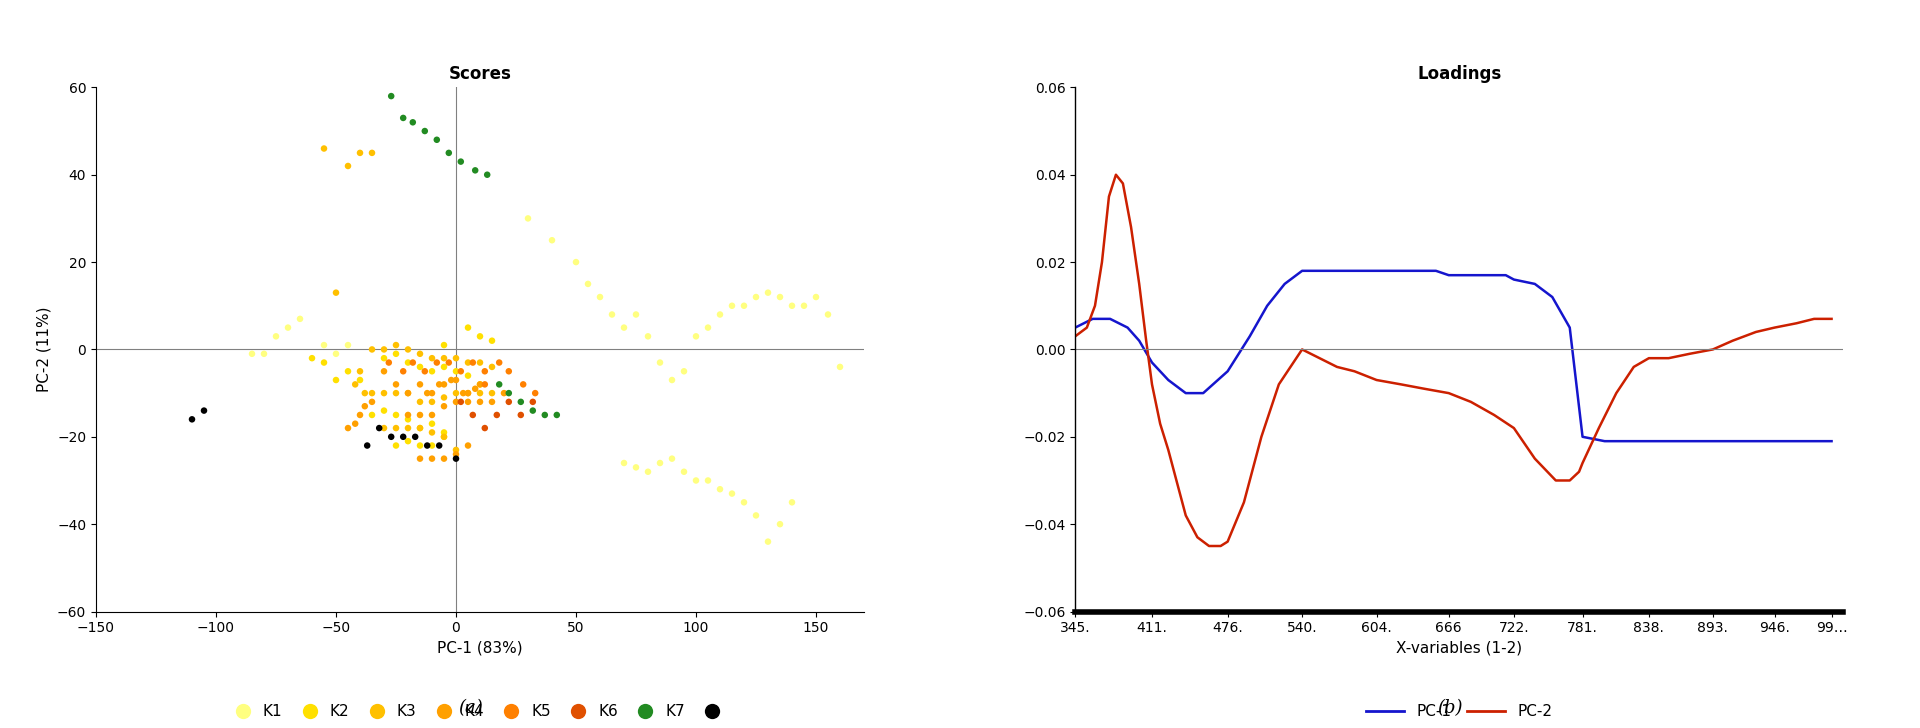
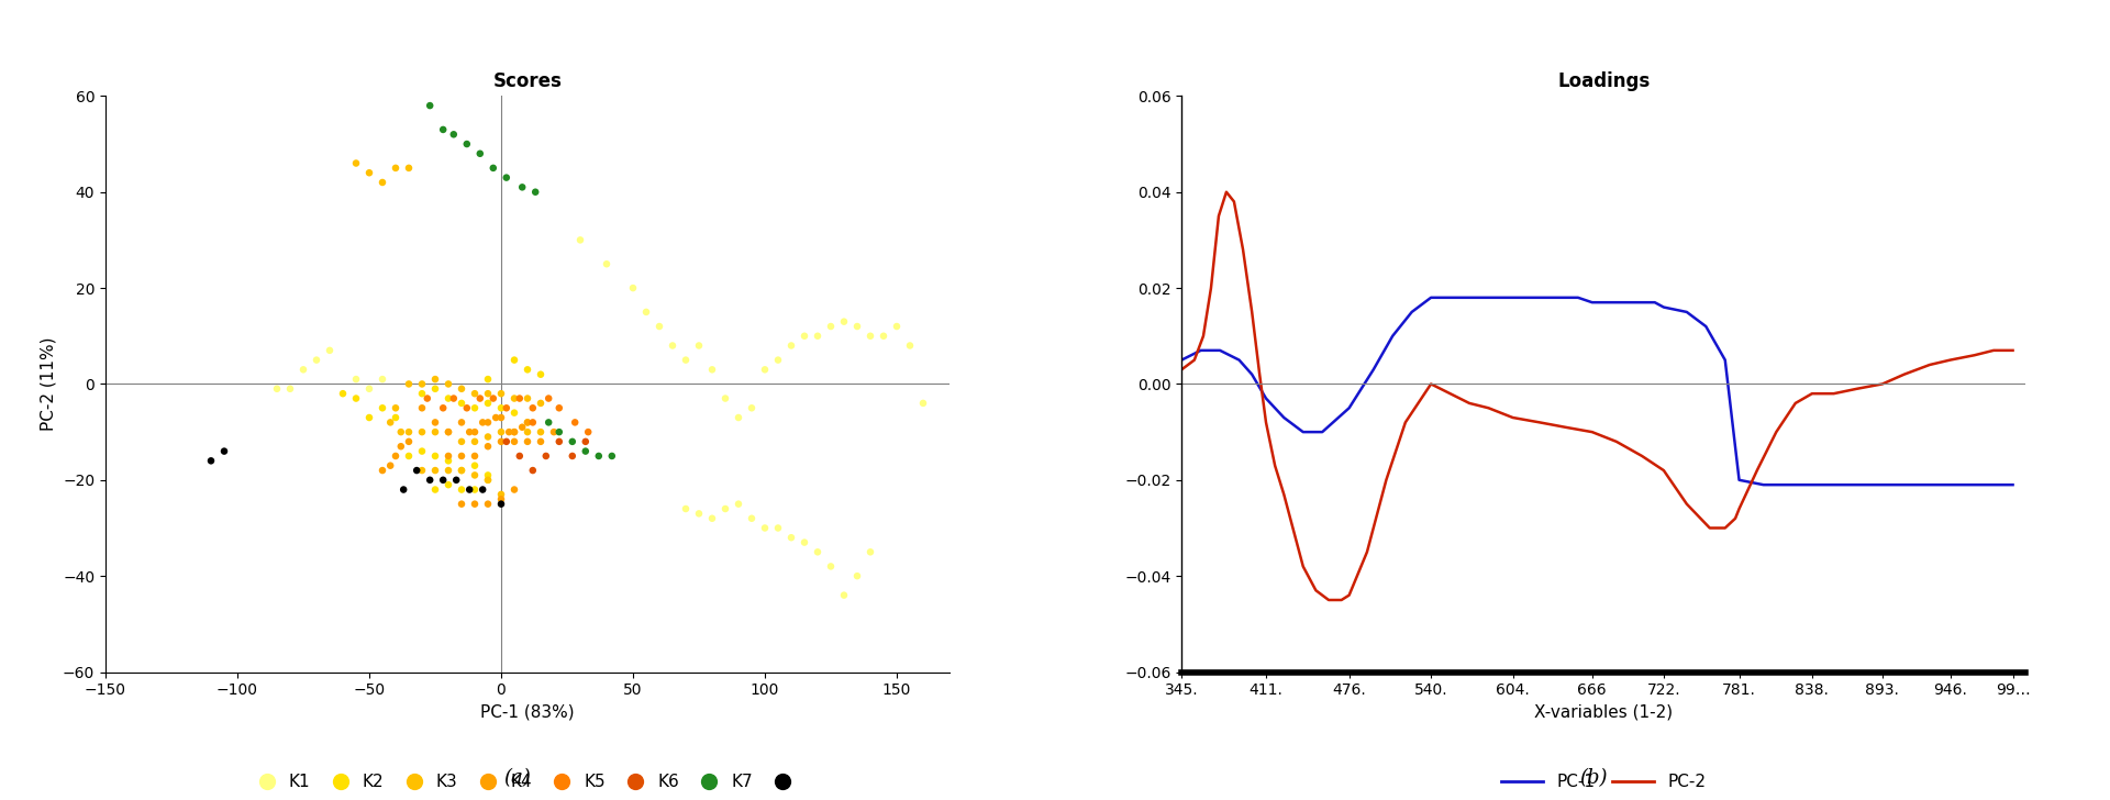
Scores/K3/−50: 13 -> 44
